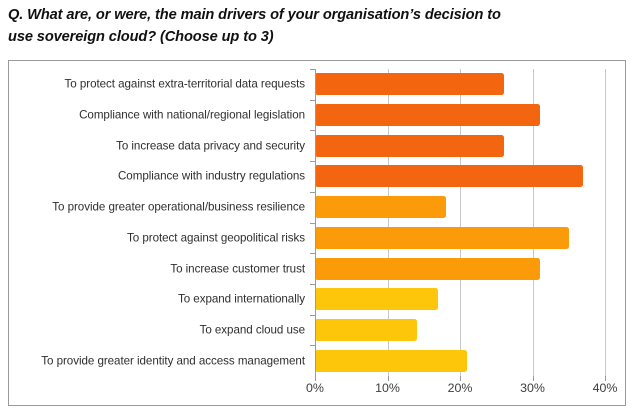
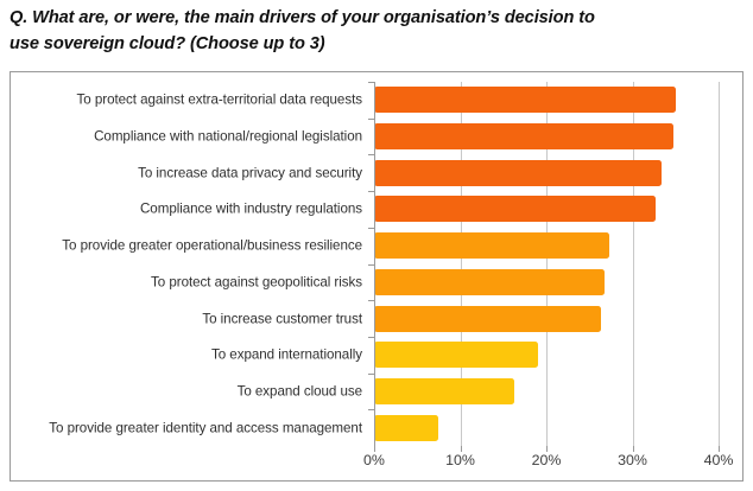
To protect against extra-territorial data requests: 26% -> 35%
Compliance with national/regional legislation: 31% -> 35%
To increase data privacy and security: 26% -> 33%
Compliance with industry regulations: 37% -> 33%
To provide greater operational/business resilience: 18% -> 27%
To protect against geopolitical risks: 35% -> 27%
To increase customer trust: 31% -> 26%
To expand internationally: 17% -> 19%
To expand cloud use: 14% -> 16%
To provide greater identity and access management: 21% -> 8%
